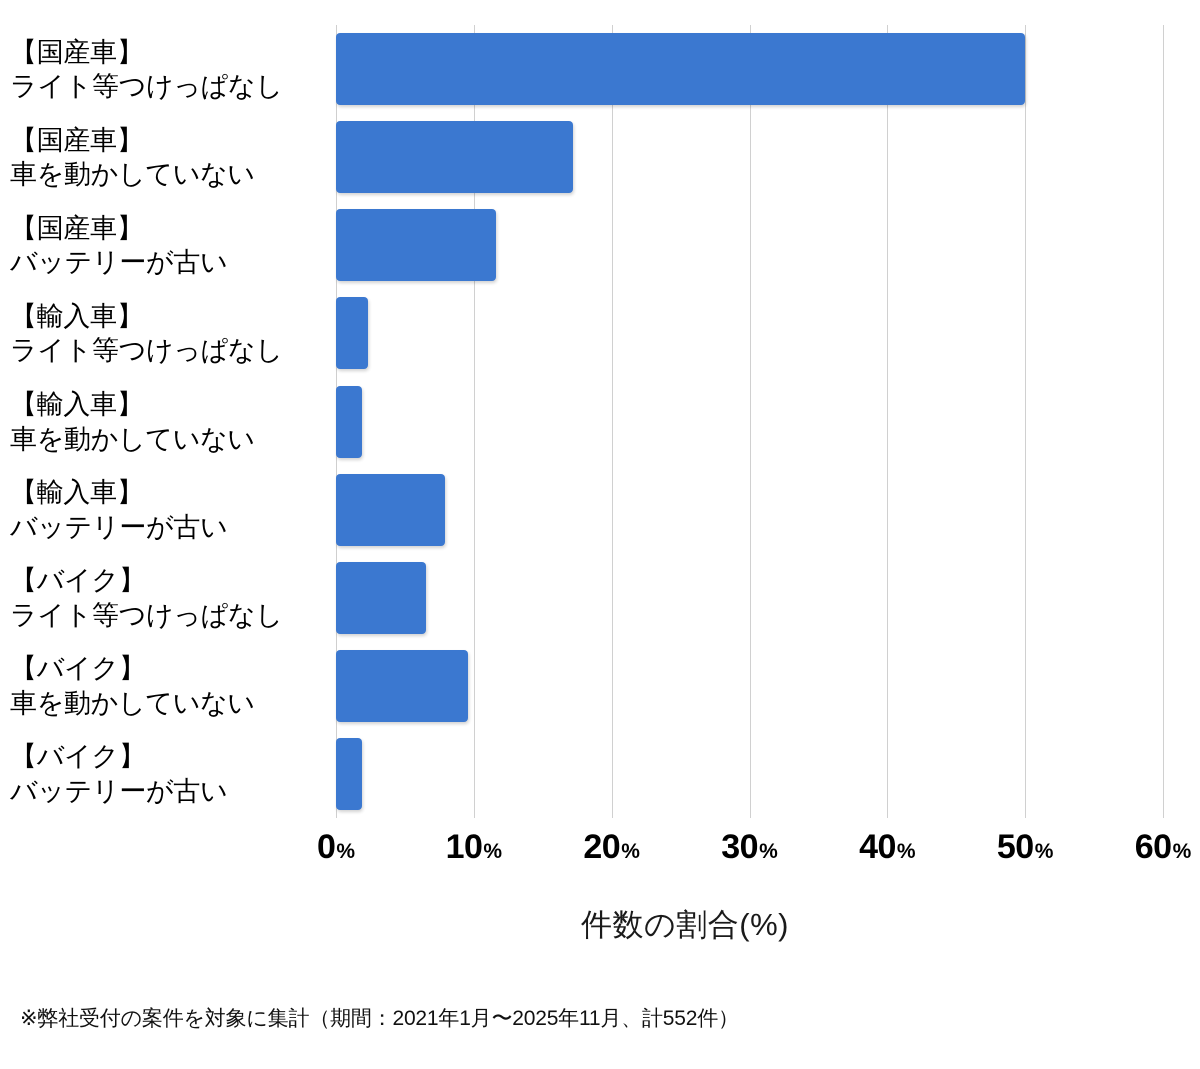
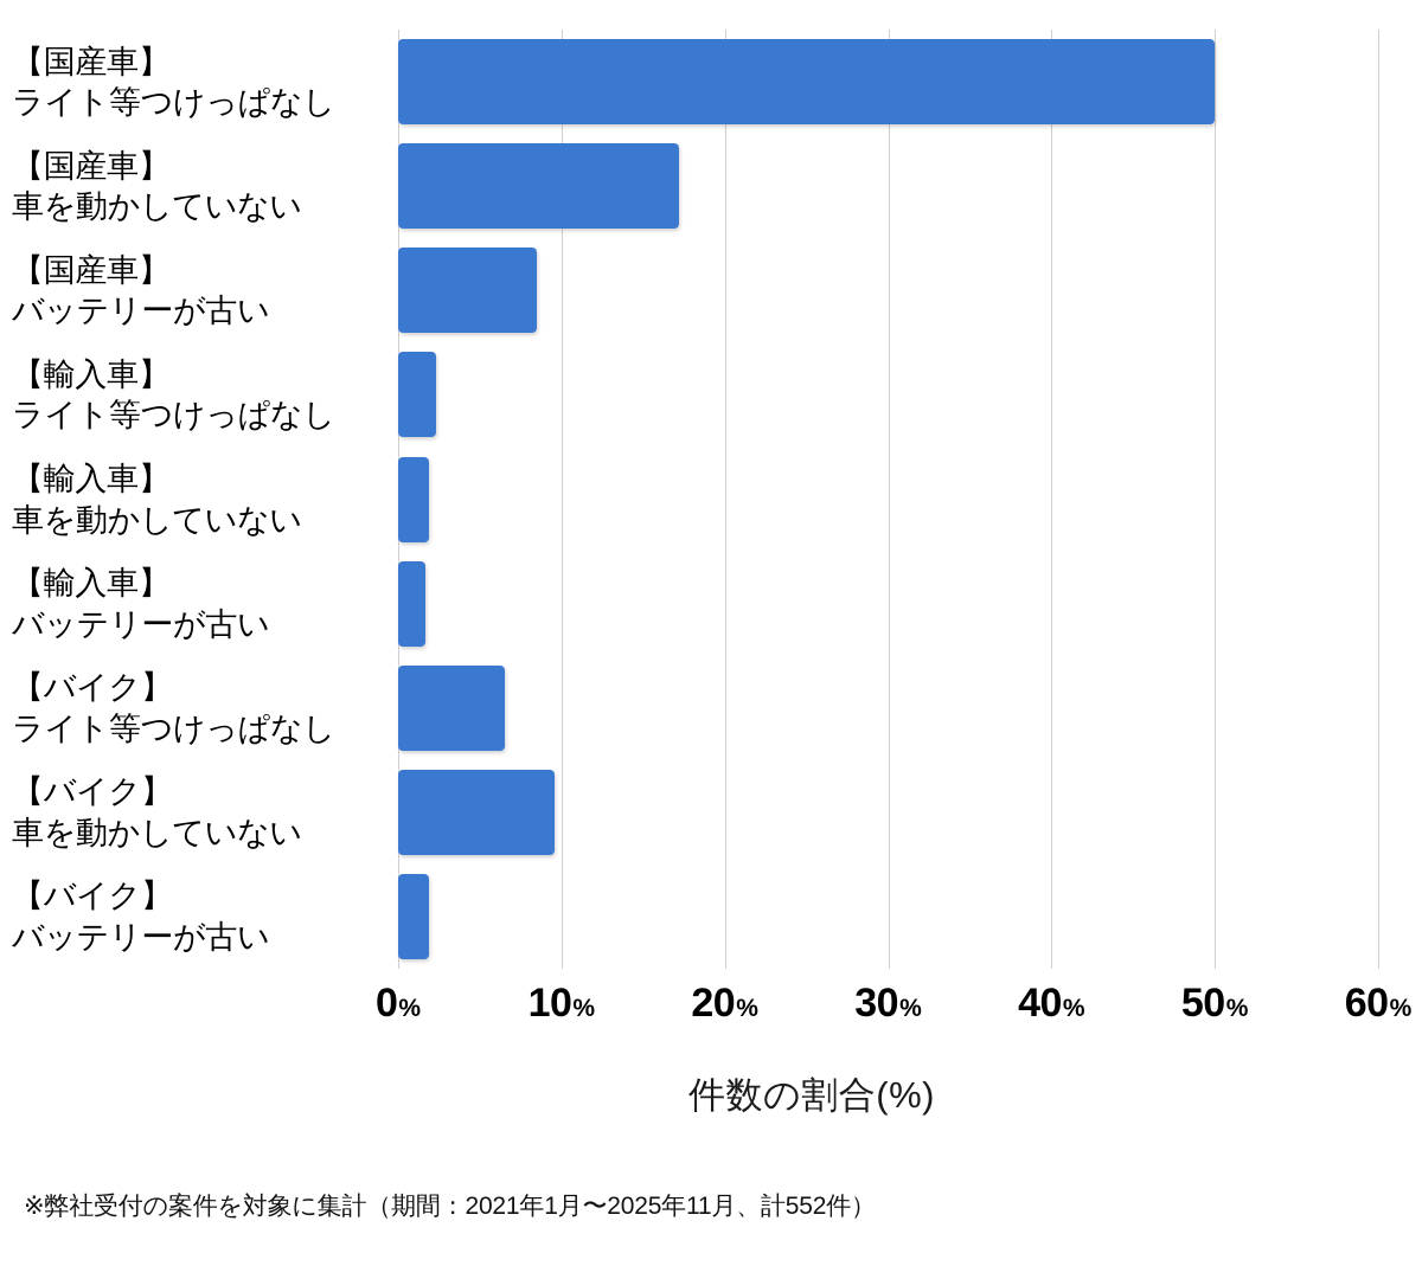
【国産車】バッテリーが古い: 11.6 -> 8.5
【輸入車】バッテリーが古い: 7.9 -> 1.7
